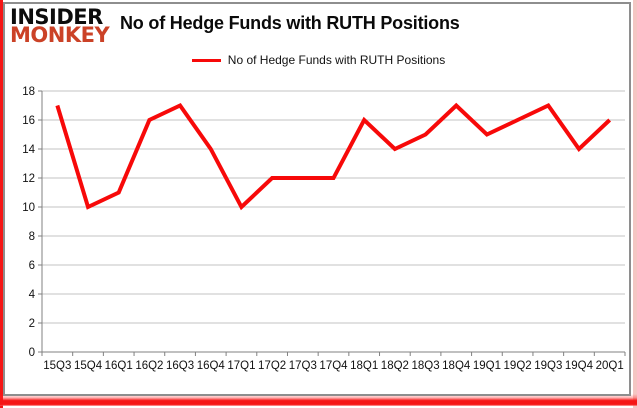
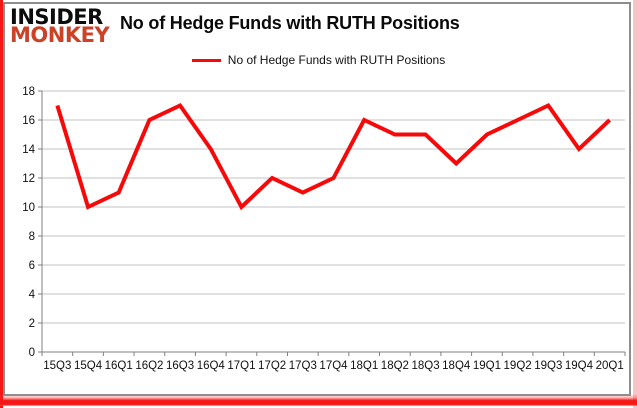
17Q3: 12 -> 11
18Q2: 14 -> 15
18Q4: 17 -> 13
